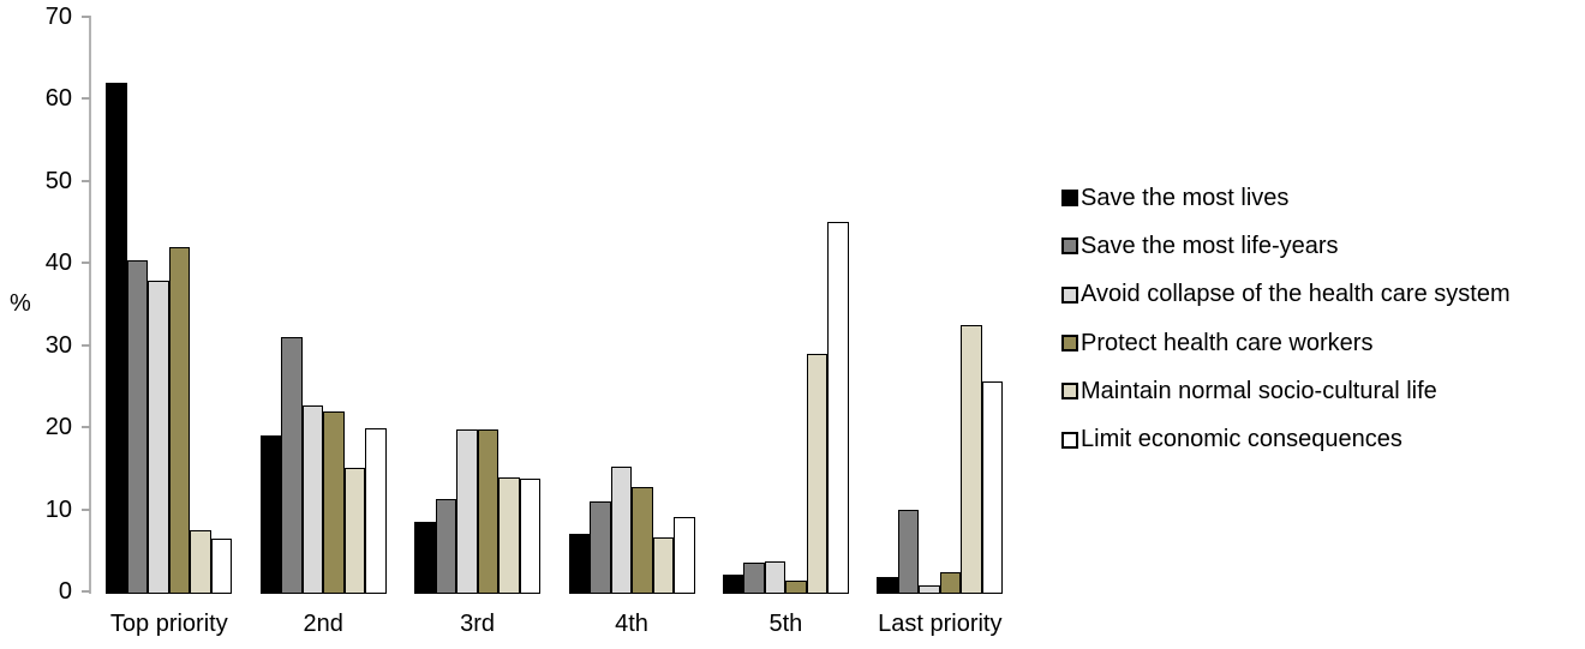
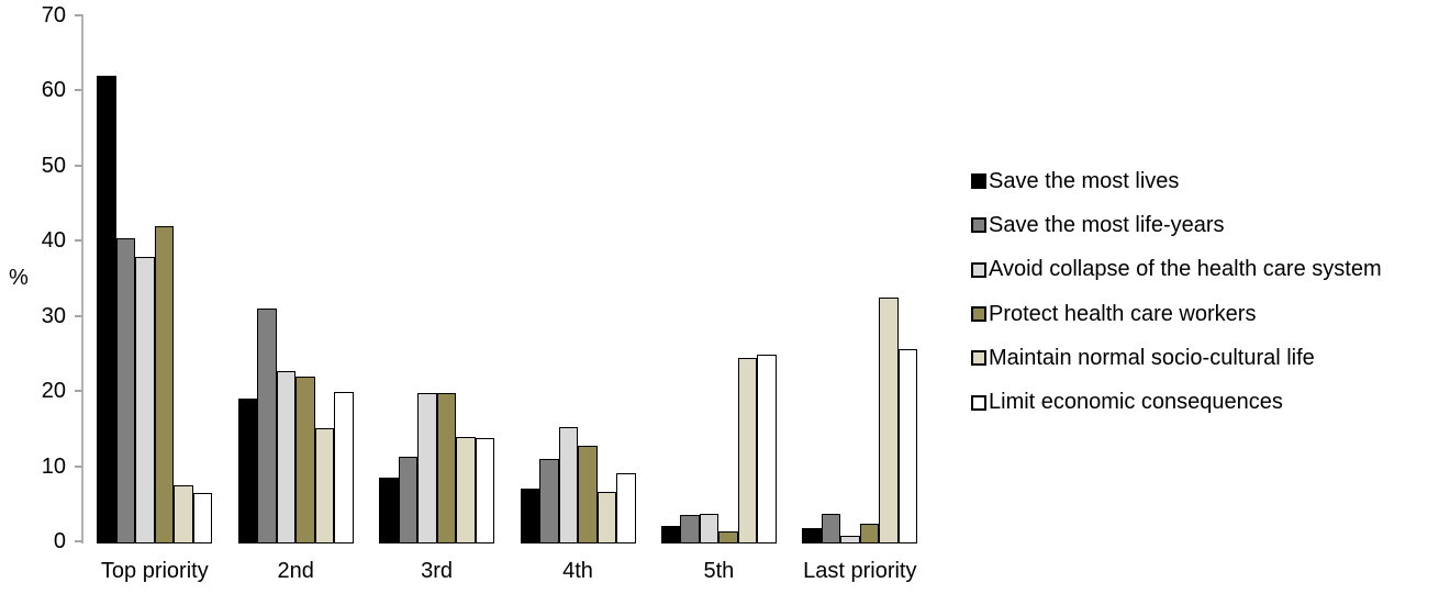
Maintain normal socio-cultural life/5th: 29 -> 24
Limit economic consequences/5th: 45 -> 25
Save the most life-years/Last priority: 10 -> 4
